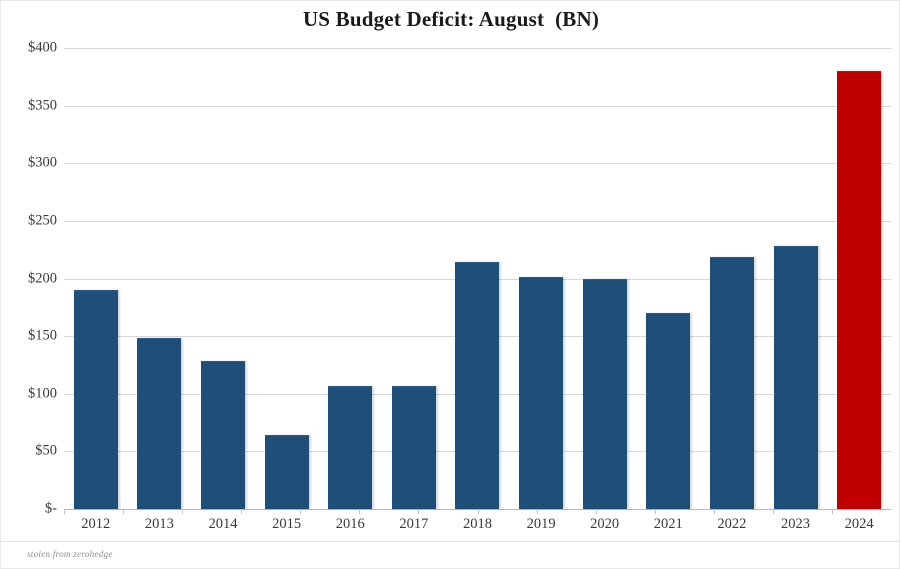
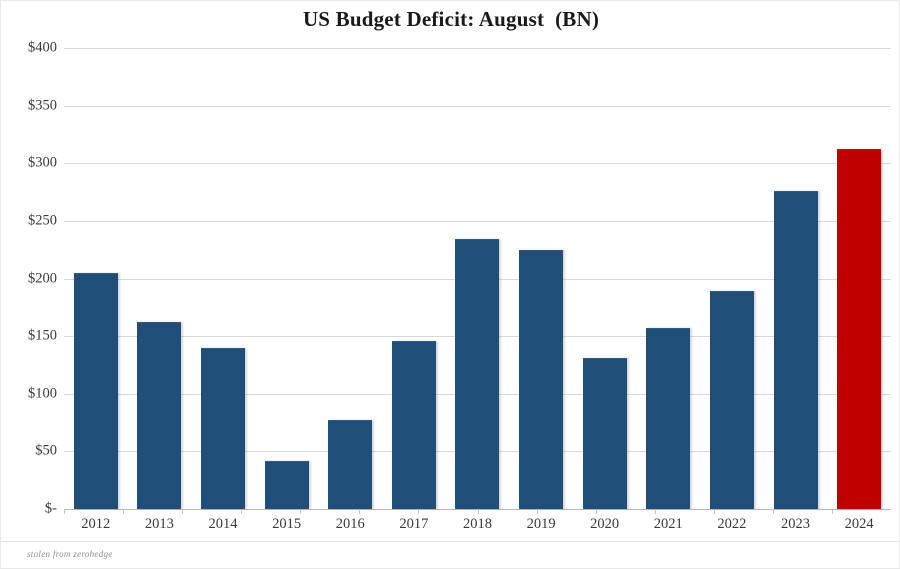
2012: $190 -> $205
2013: $148 -> $162
2014: $128 -> $140
2015: $64 -> $42
2016: $107 -> $77
2017: $107 -> $146
2018: $214 -> $234
2019: $201 -> $225
2020: $200 -> $131
2021: $170 -> $157
2022: $219 -> $189
2023: $228 -> $276
2024: $380 -> $312
